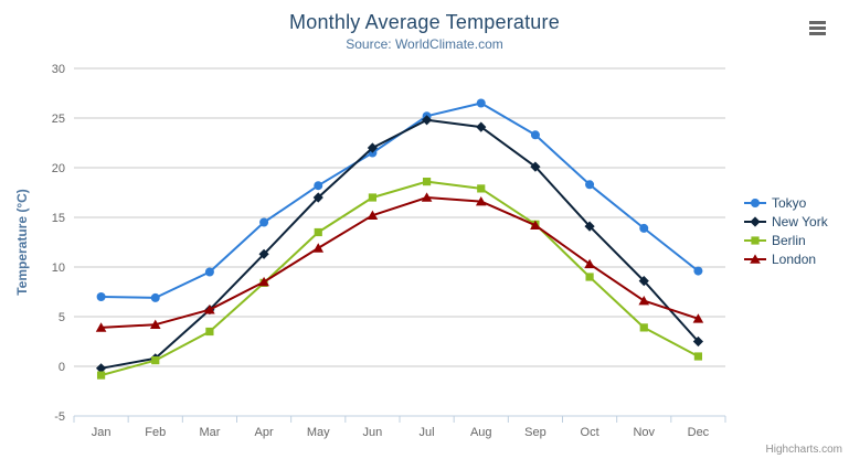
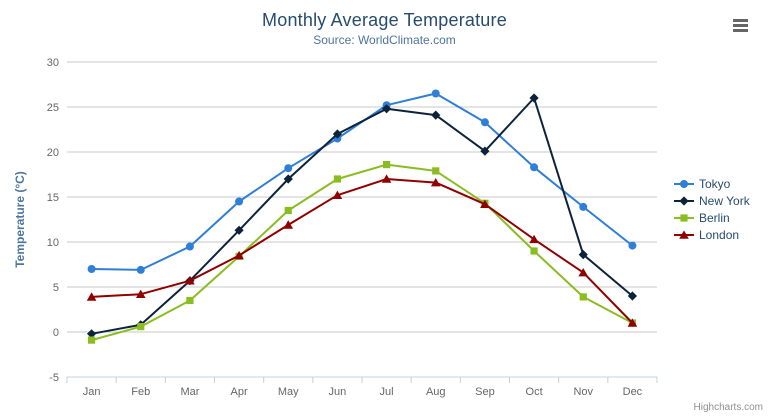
New York/Oct: 14 -> 26
New York/Dec: 2 -> 4
London/Dec: 5 -> 1
